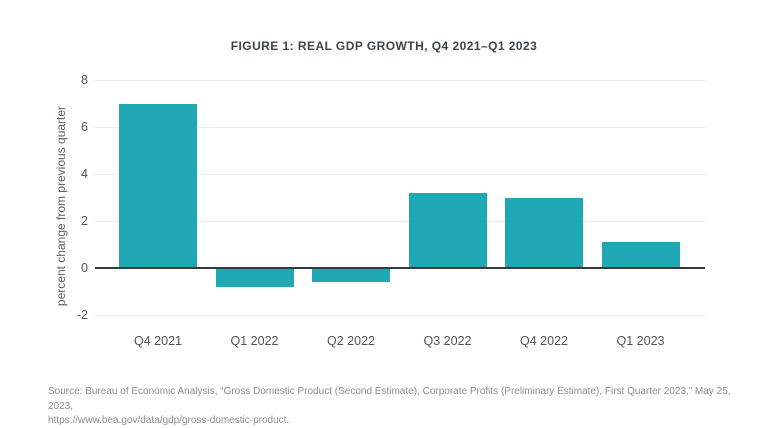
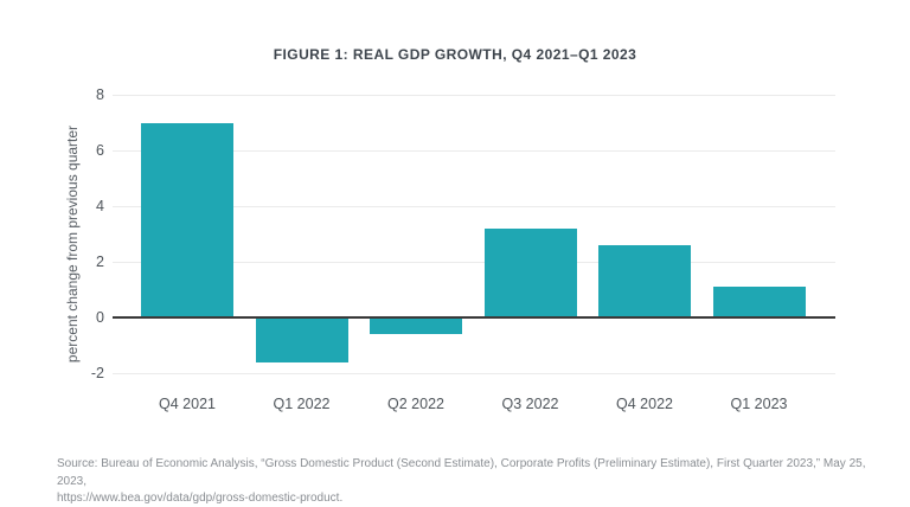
Q1 2022: -0.8 -> -1.6
Q4 2022: 3.0 -> 2.6
